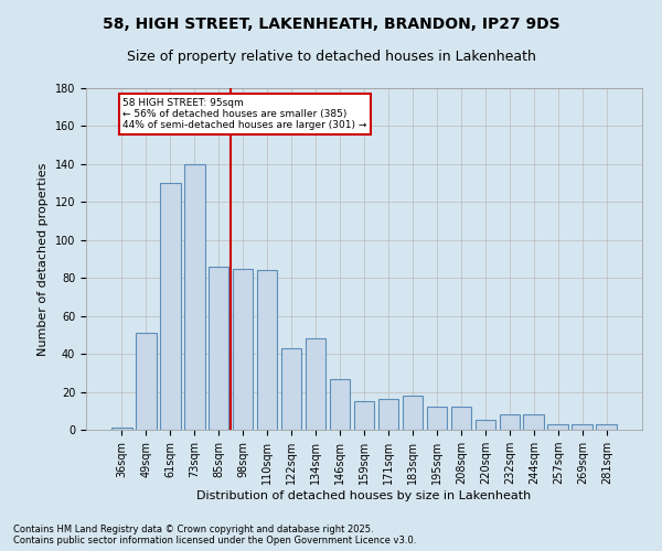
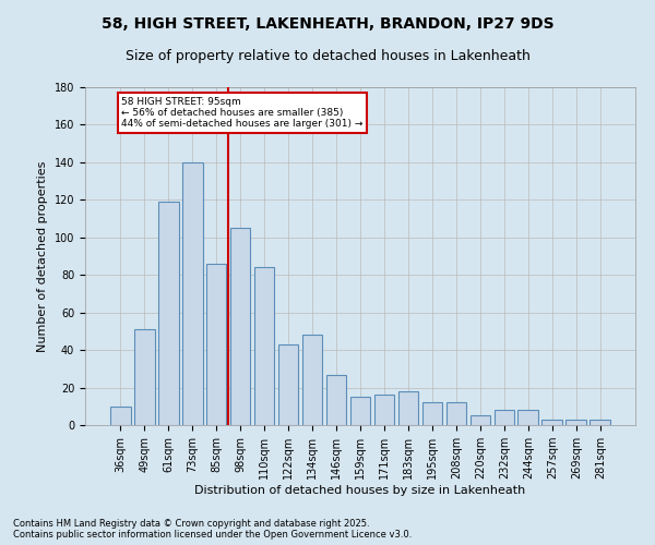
36sqm: 1 -> 10
61sqm: 130 -> 119
98sqm: 85 -> 105
